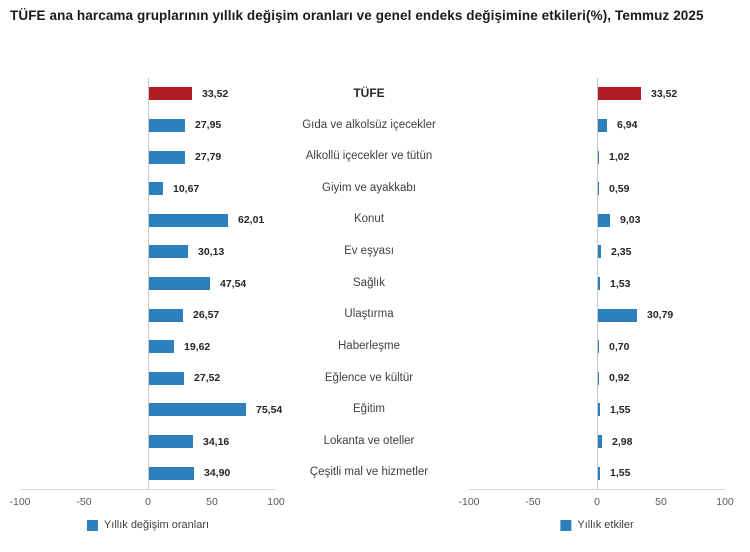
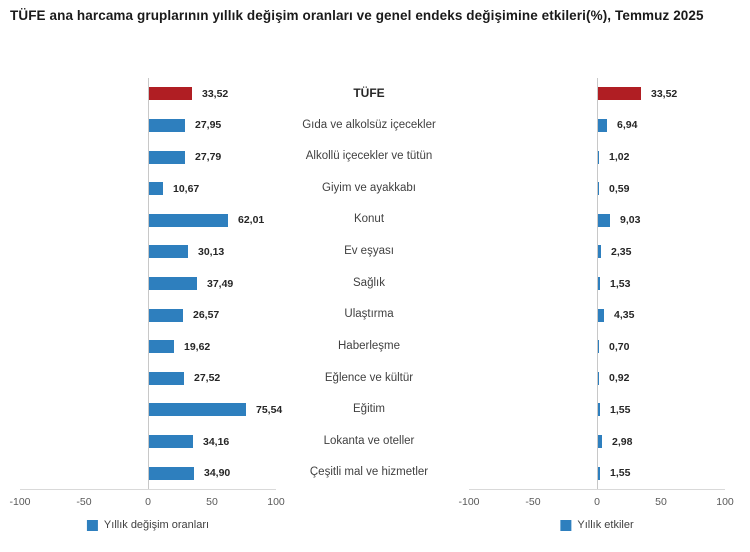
Yıllık değişim oranları/Sağlık: 47,54 -> 37,49
Yıllık etkiler/Ulaştırma: 30,79 -> 4,35
